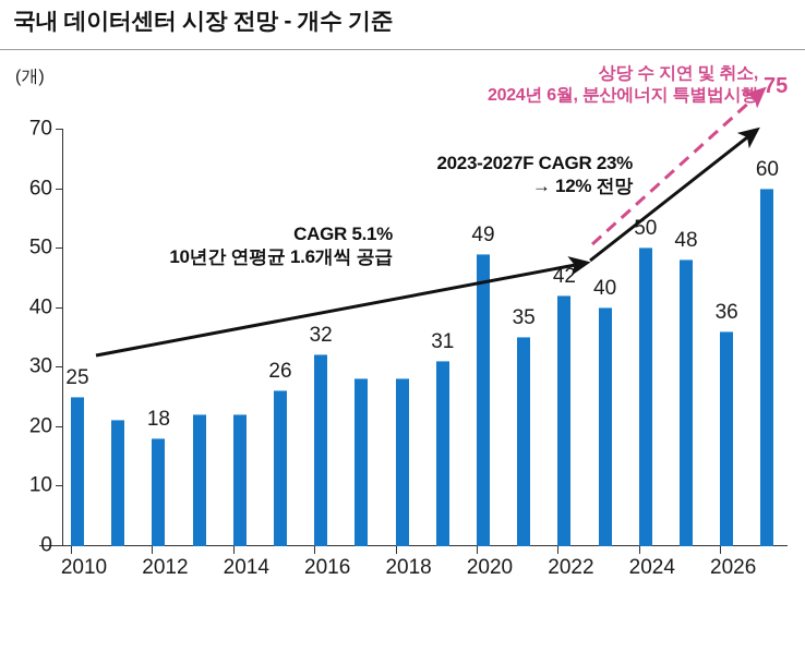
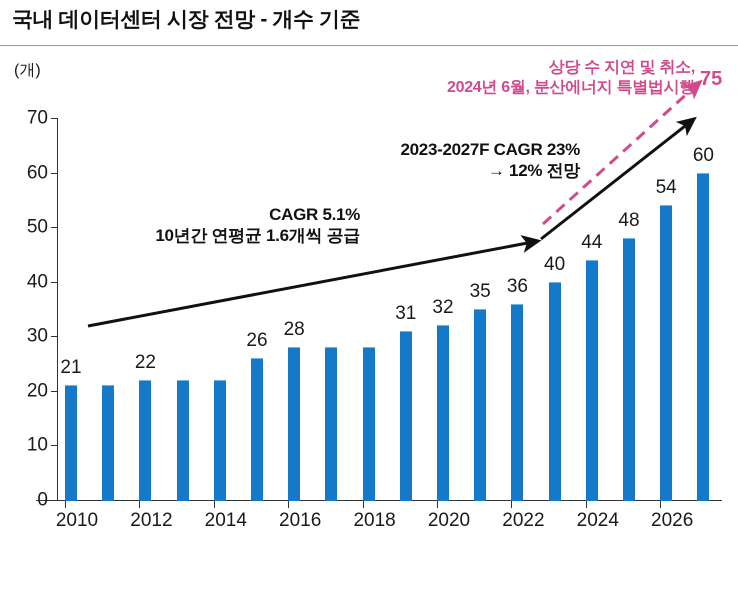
2010: 25 -> 21
2012: 18 -> 22
2016: 32 -> 28
2020: 49 -> 32
2022: 42 -> 36
2024: 50 -> 44
2026: 36 -> 54
